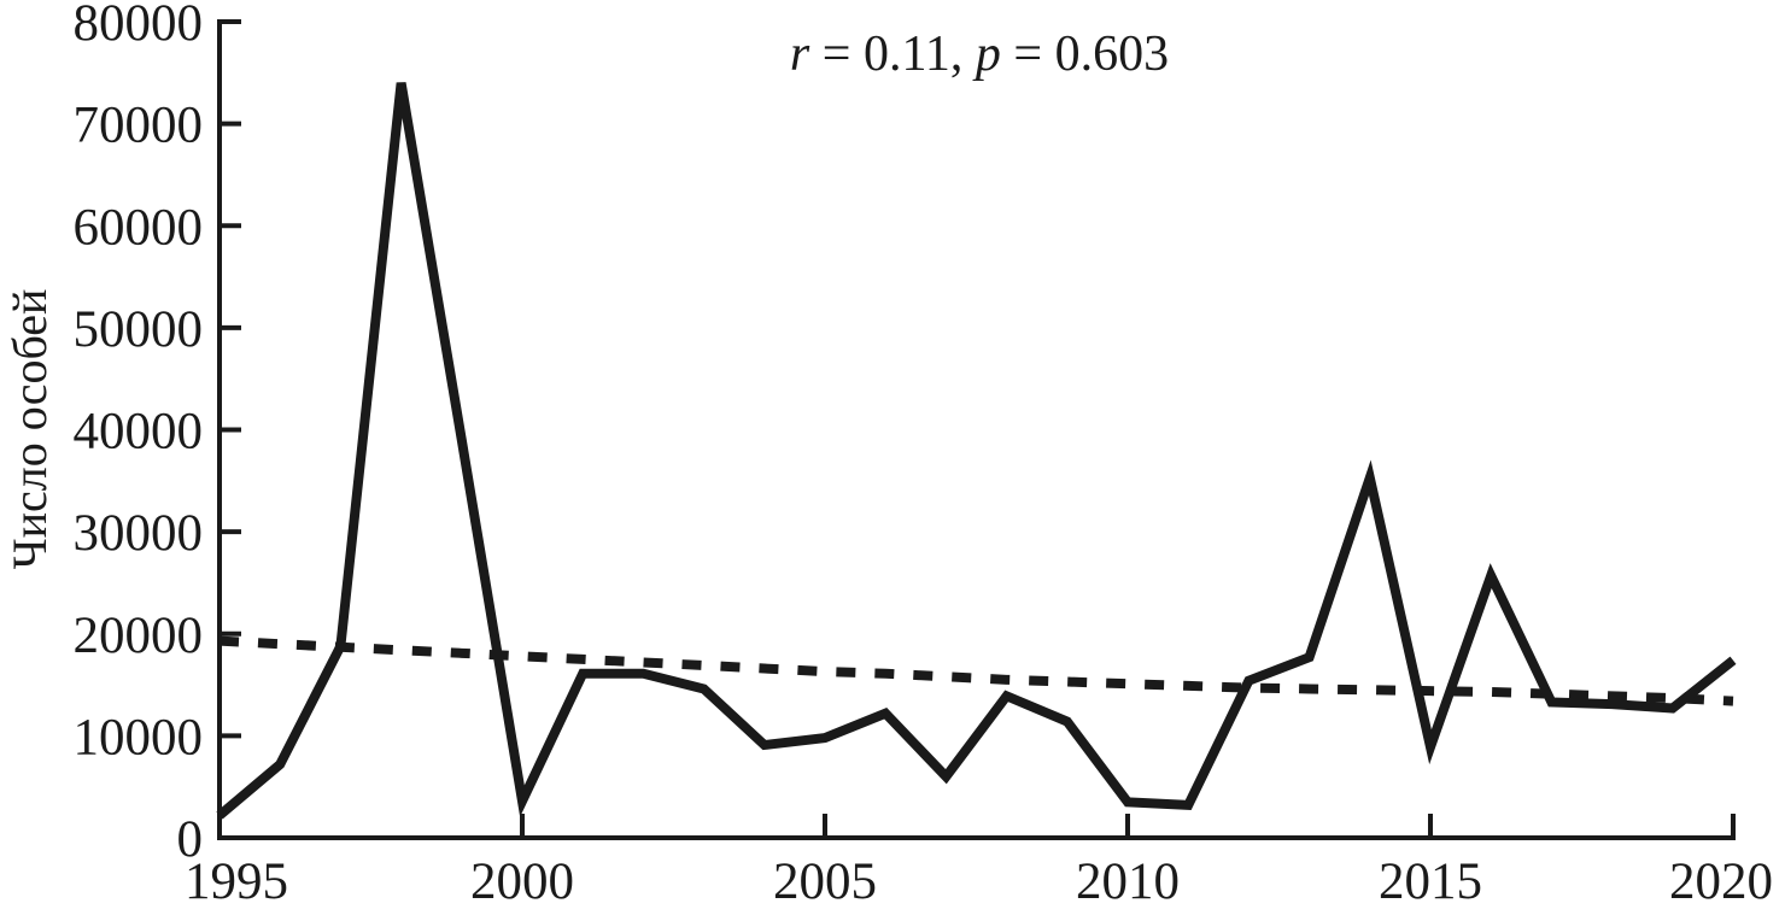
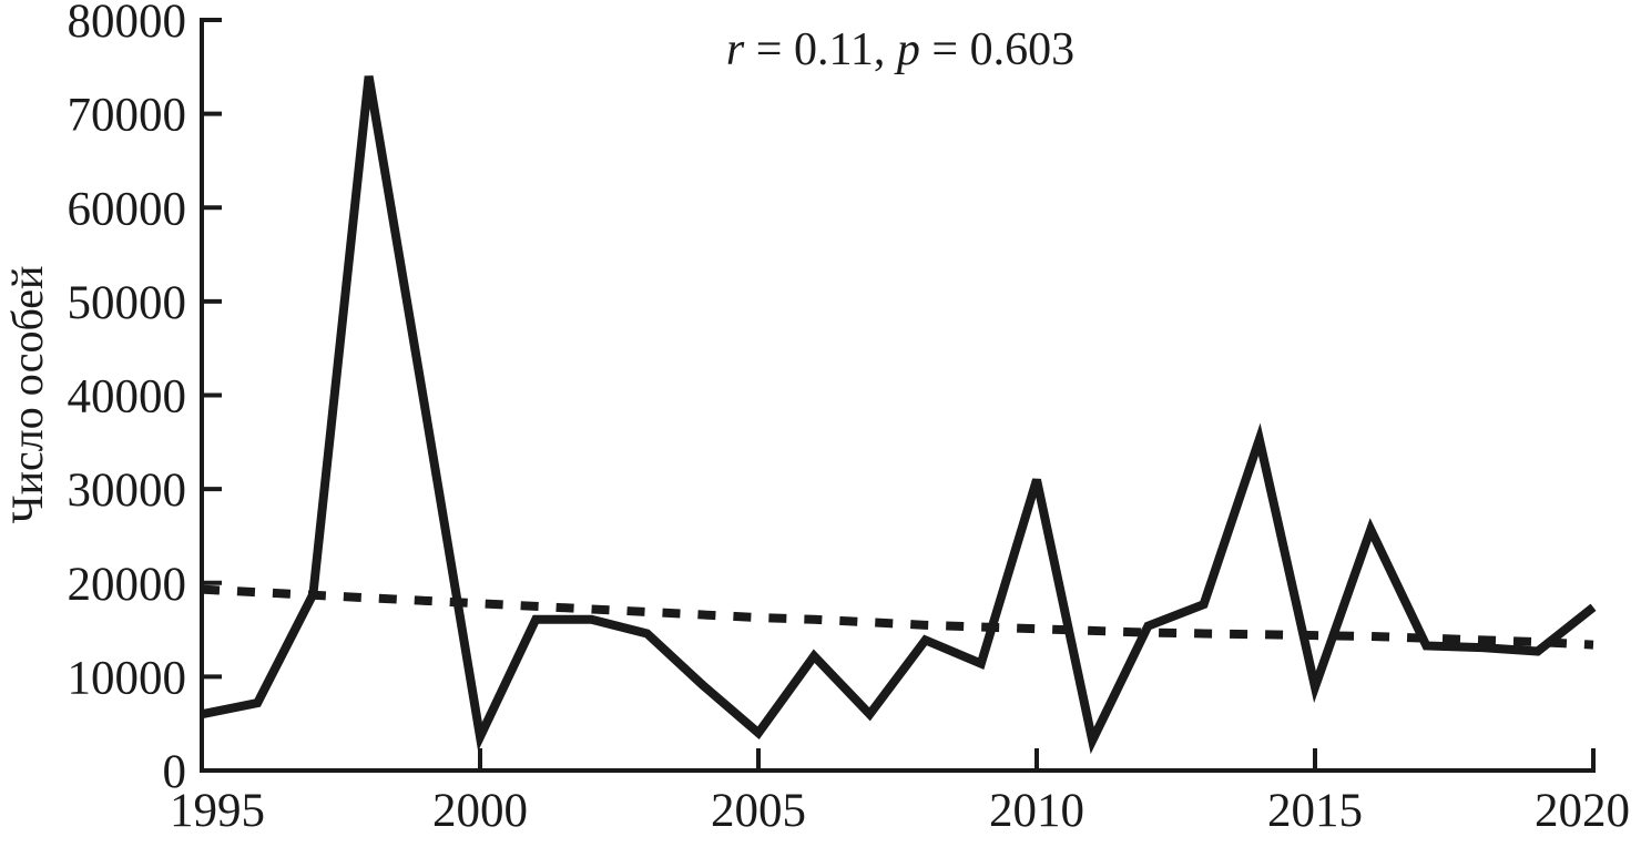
Число особей/1995: 2000 -> 6000
Число особей/2005: 10000 -> 4000
Число особей/2010: 4000 -> 31000
